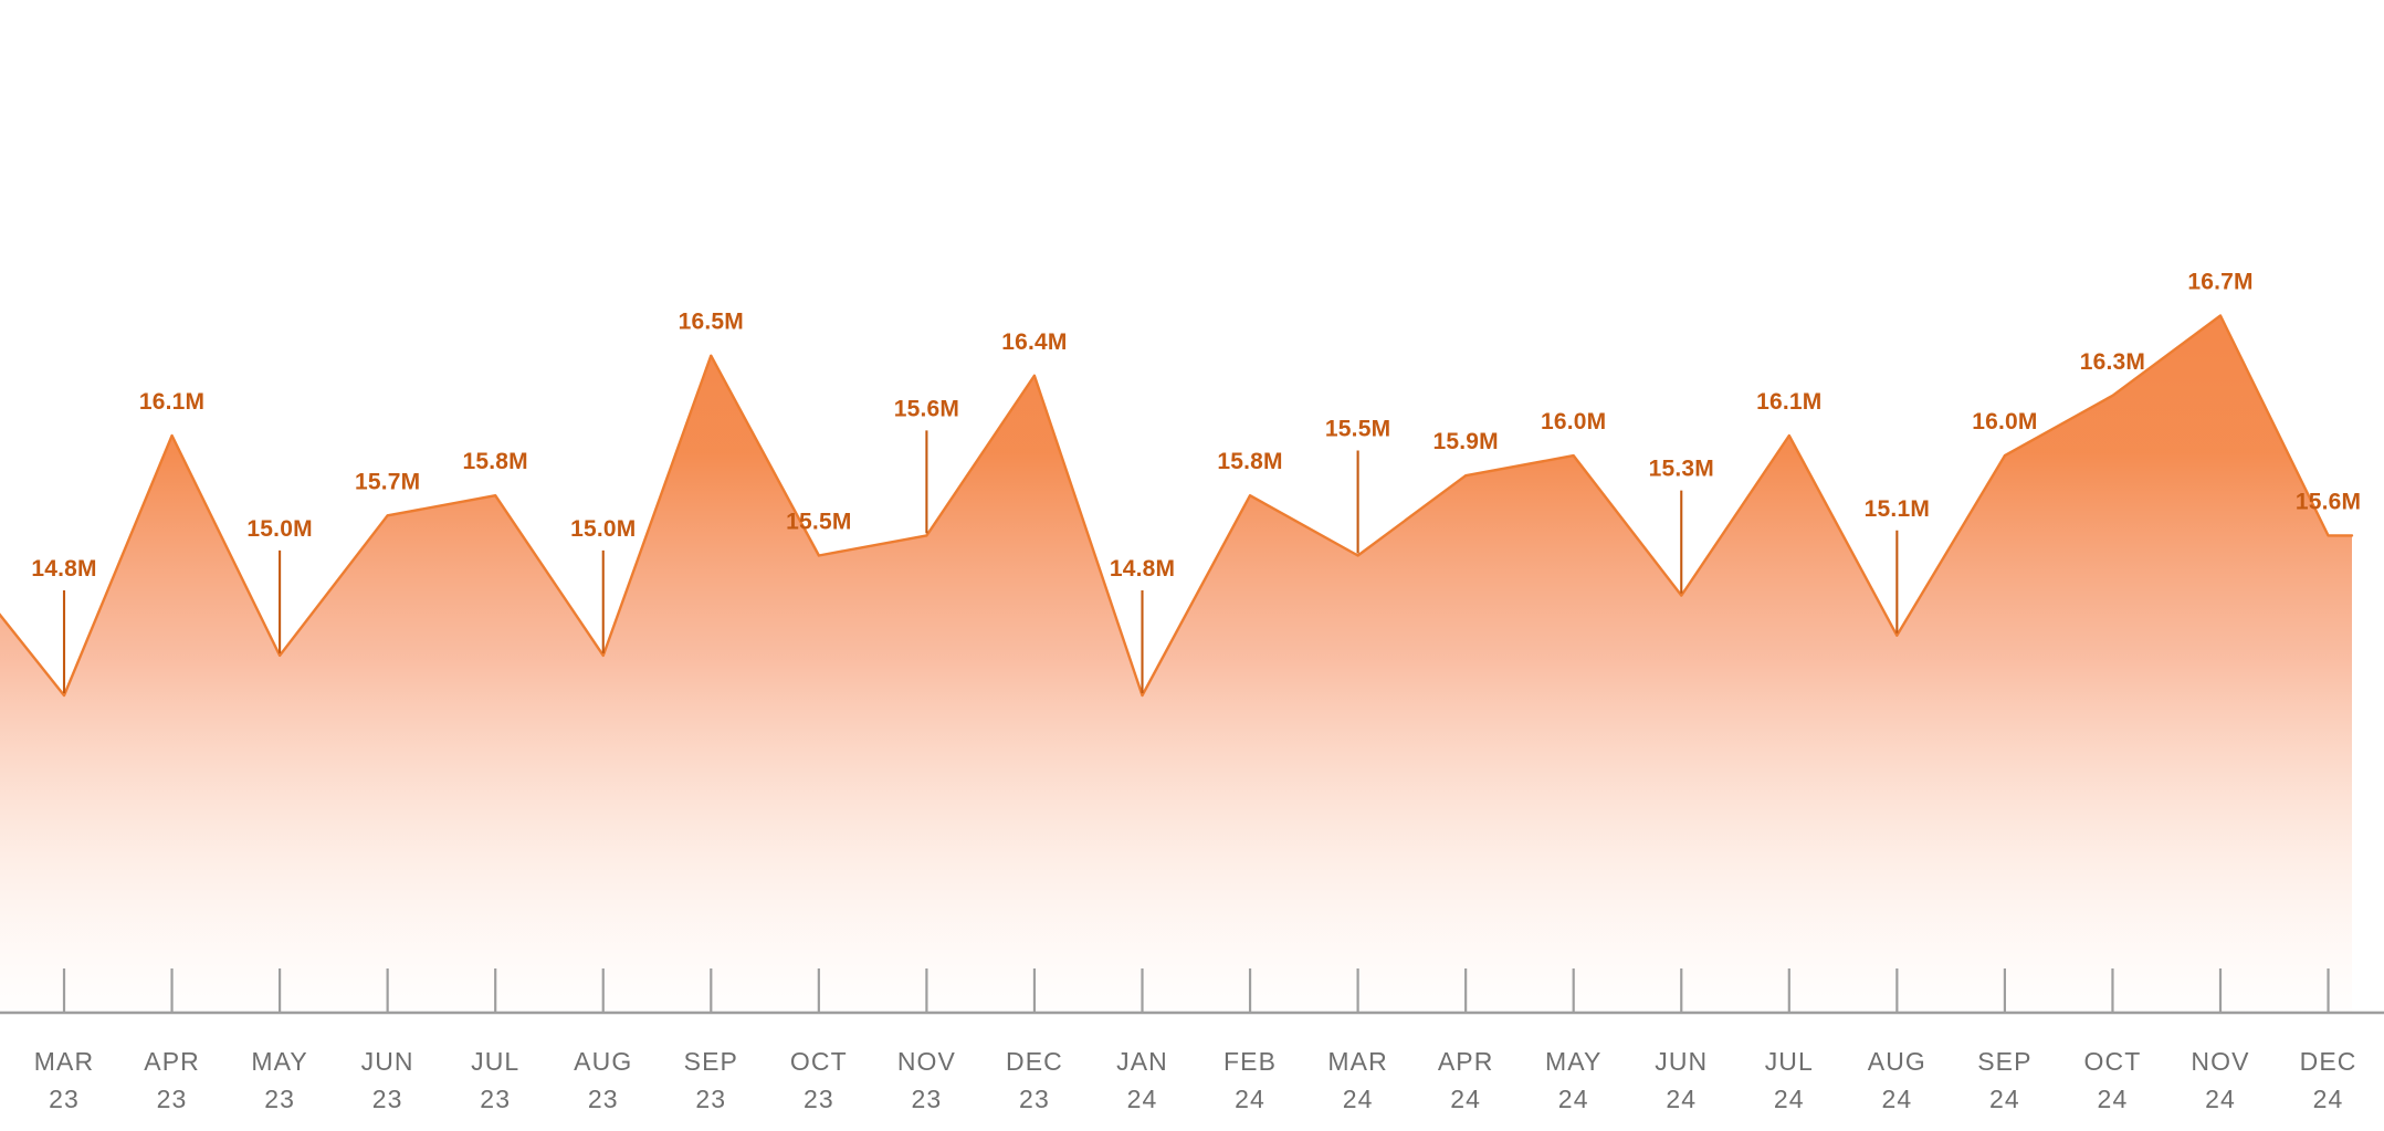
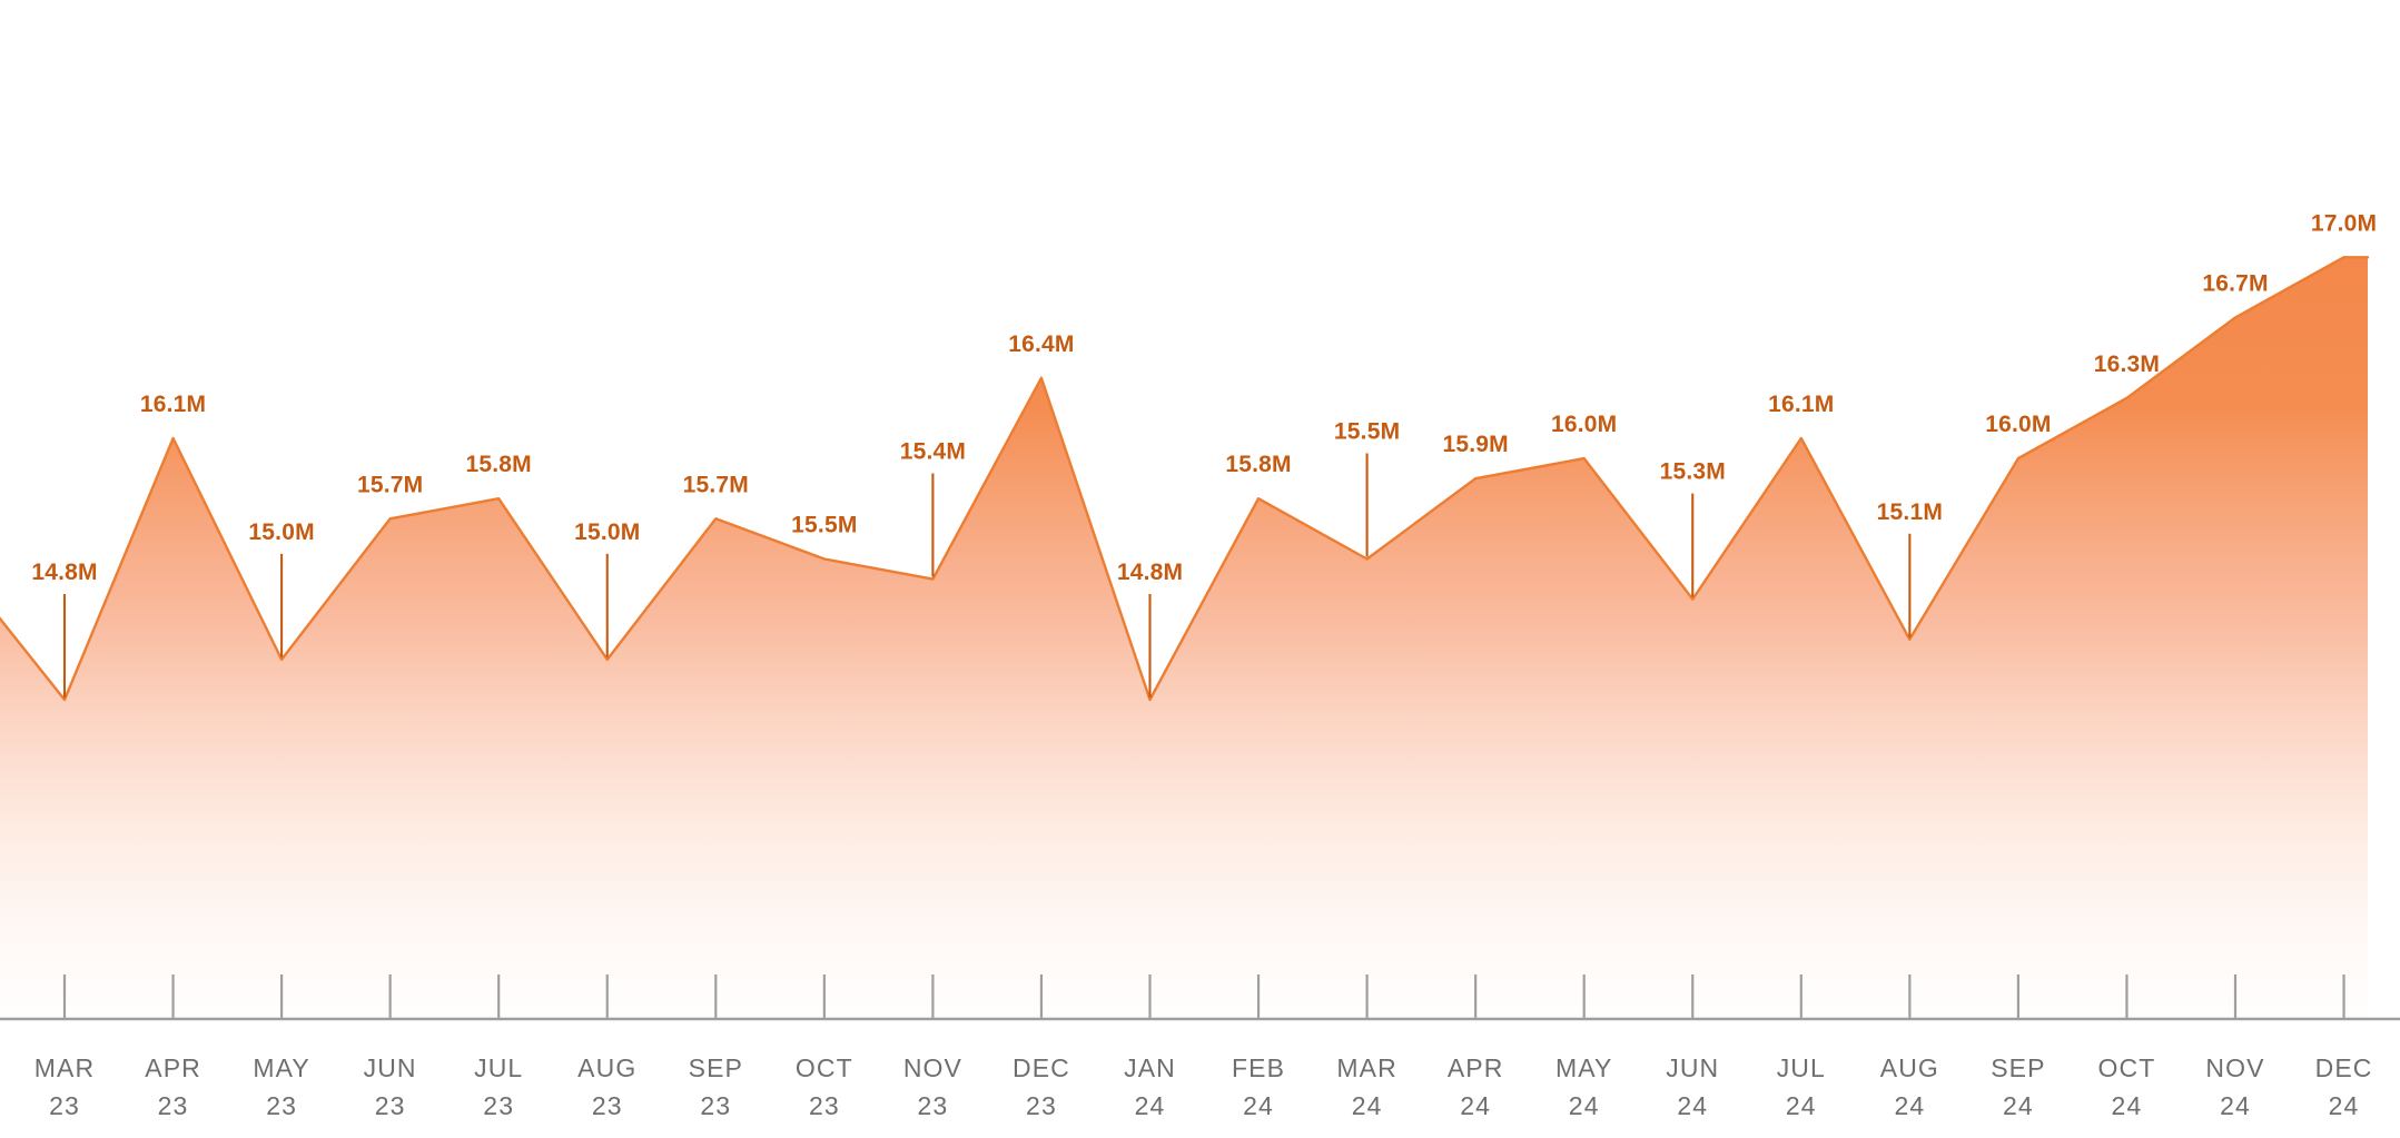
SEP 23: 16.5M -> 15.7M
NOV 23: 15.6M -> 15.4M
DEC 24: 15.6M -> 17.0M
